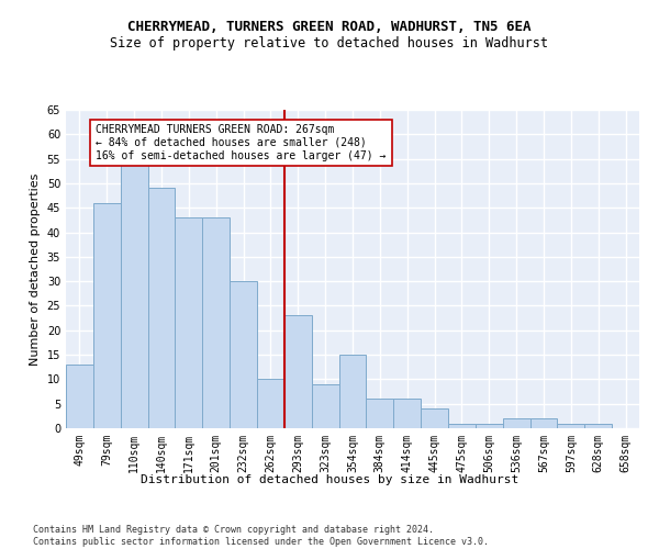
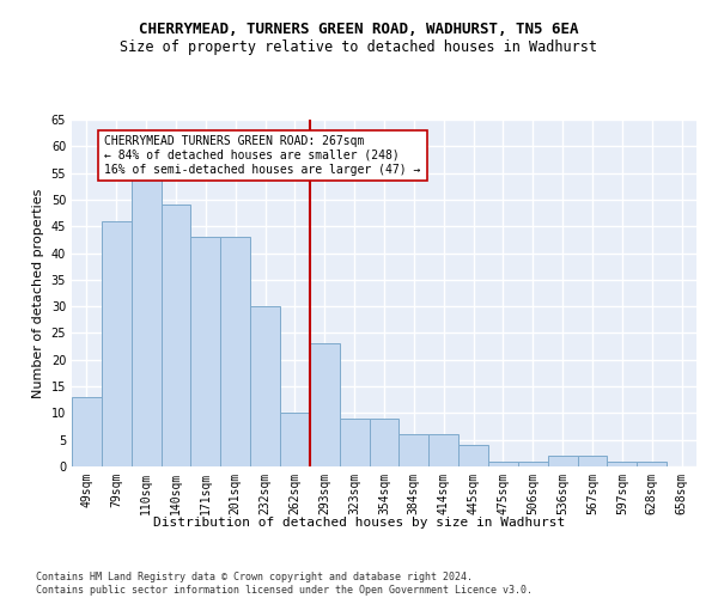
354sqm: 15 -> 9
